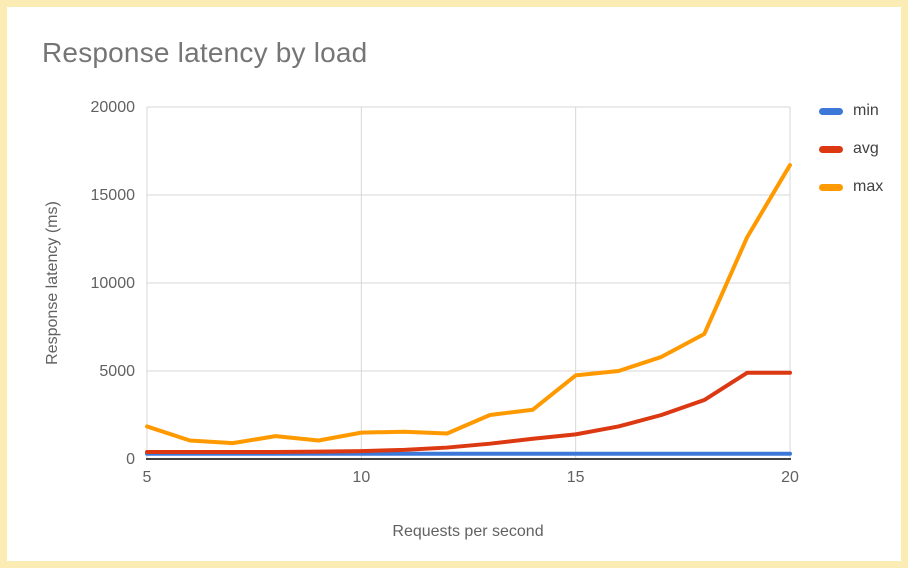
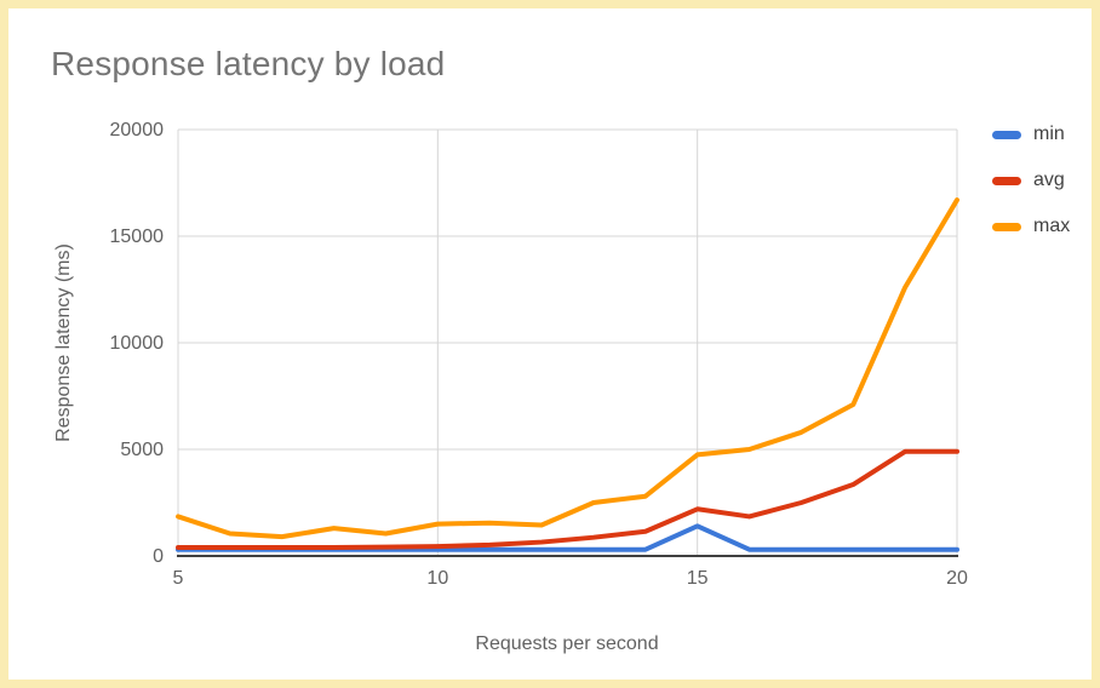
min/15: 300 -> 1400
avg/15: 1400 -> 2200
